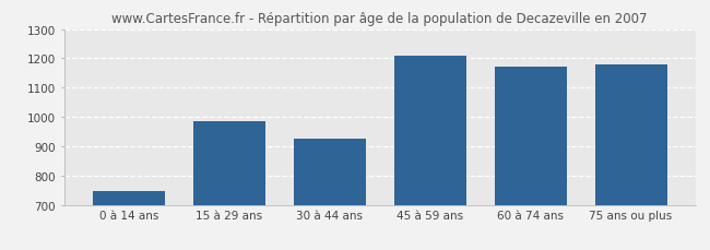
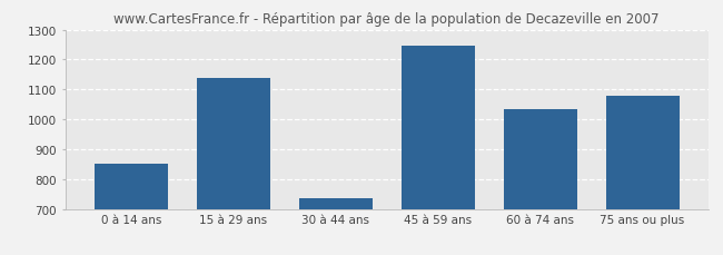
0 à 14 ans: 748 -> 850
15 à 29 ans: 985 -> 1140
30 à 44 ans: 925 -> 735
45 à 59 ans: 1210 -> 1245
60 à 74 ans: 1172 -> 1035
75 ans ou plus: 1178 -> 1080
